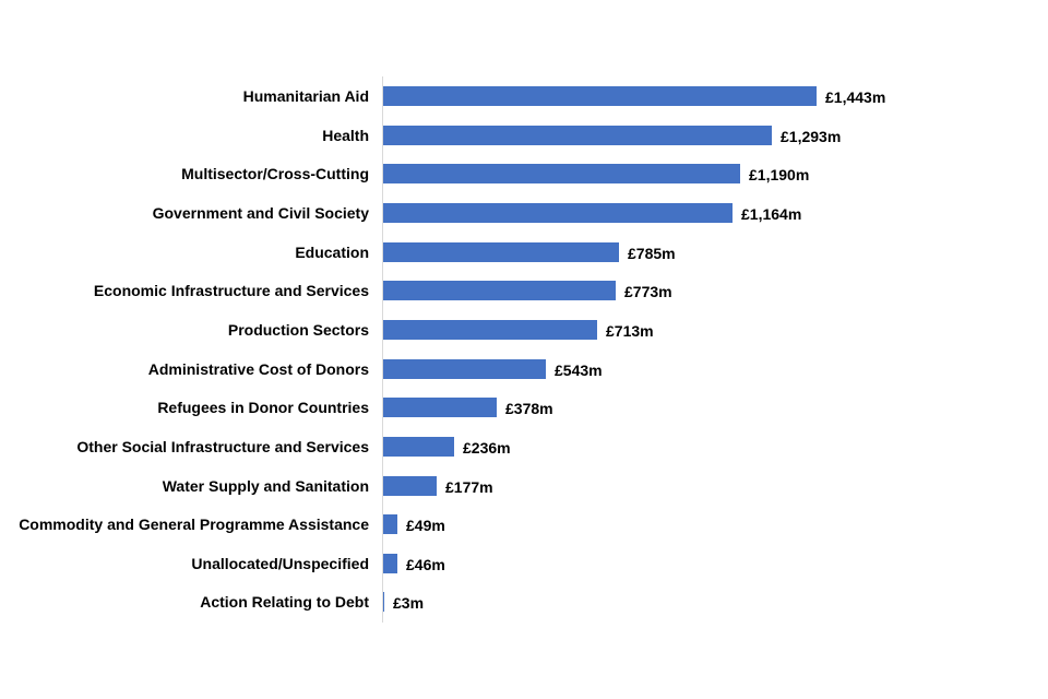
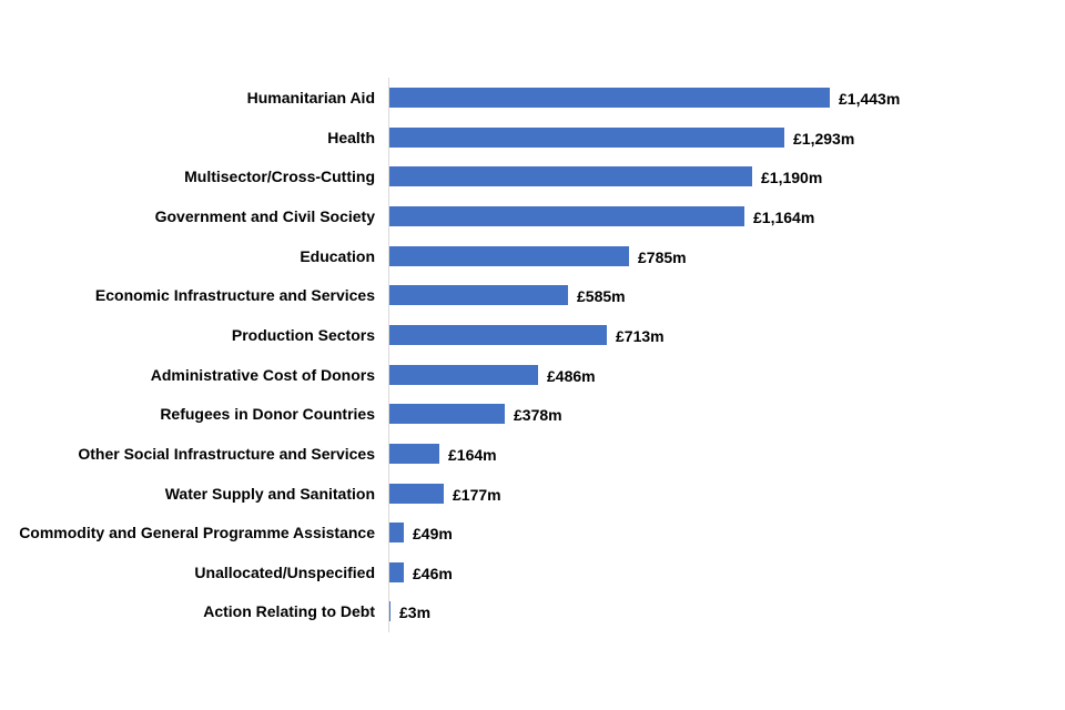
Economic Infrastructure and Services: £773m -> £585m
Administrative Cost of Donors: £543m -> £486m
Other Social Infrastructure and Services: £236m -> £164m
